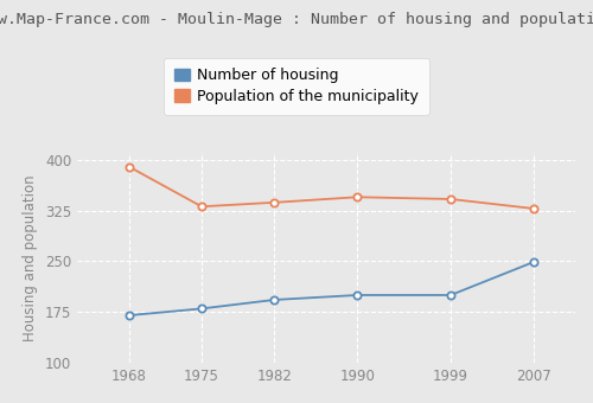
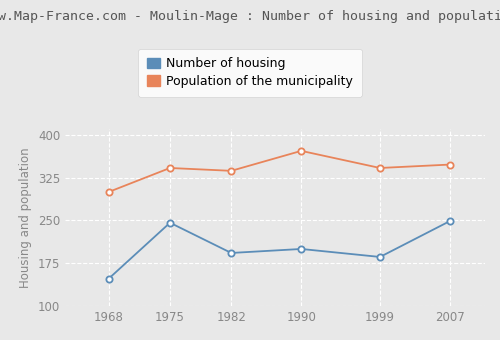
Number of housing/1968: 170 -> 148
Population of the municipality/1968: 390 -> 300
Number of housing/1975: 180 -> 246
Population of the municipality/1975: 331 -> 342
Population of the municipality/1990: 345 -> 372
Number of housing/1999: 200 -> 186
Population of the municipality/2007: 328 -> 348
